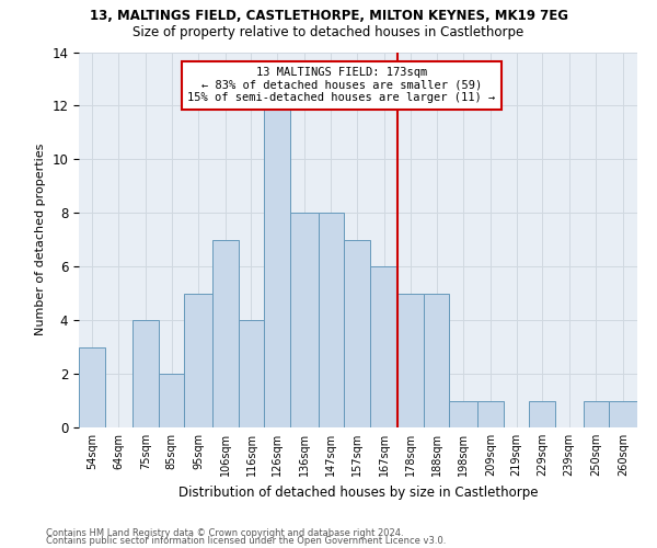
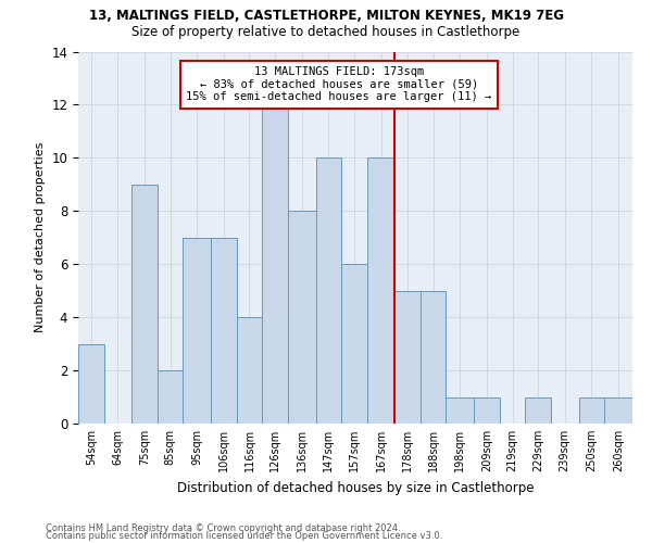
75sqm: 4 -> 9
95sqm: 5 -> 7
147sqm: 8 -> 10
157sqm: 7 -> 6
167sqm: 6 -> 10
